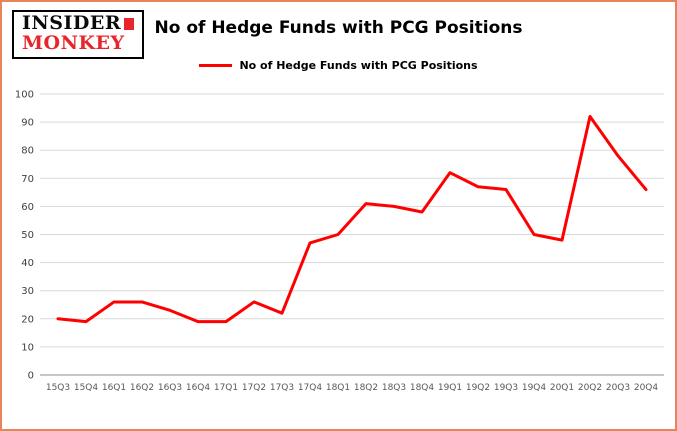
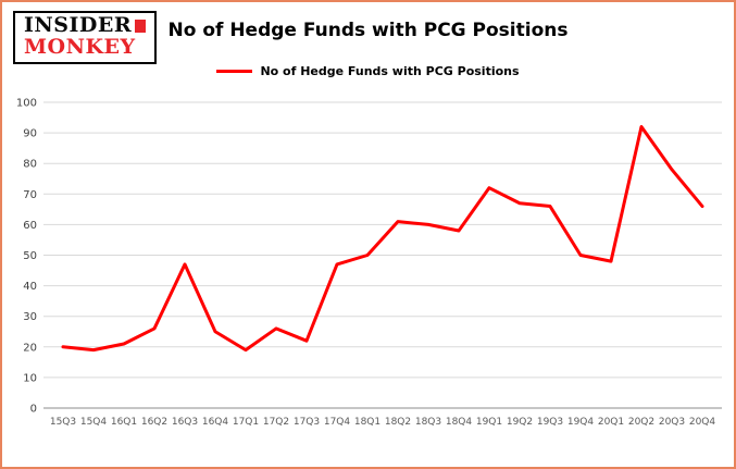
16Q1: 26 -> 21
16Q3: 23 -> 47
16Q4: 19 -> 25
